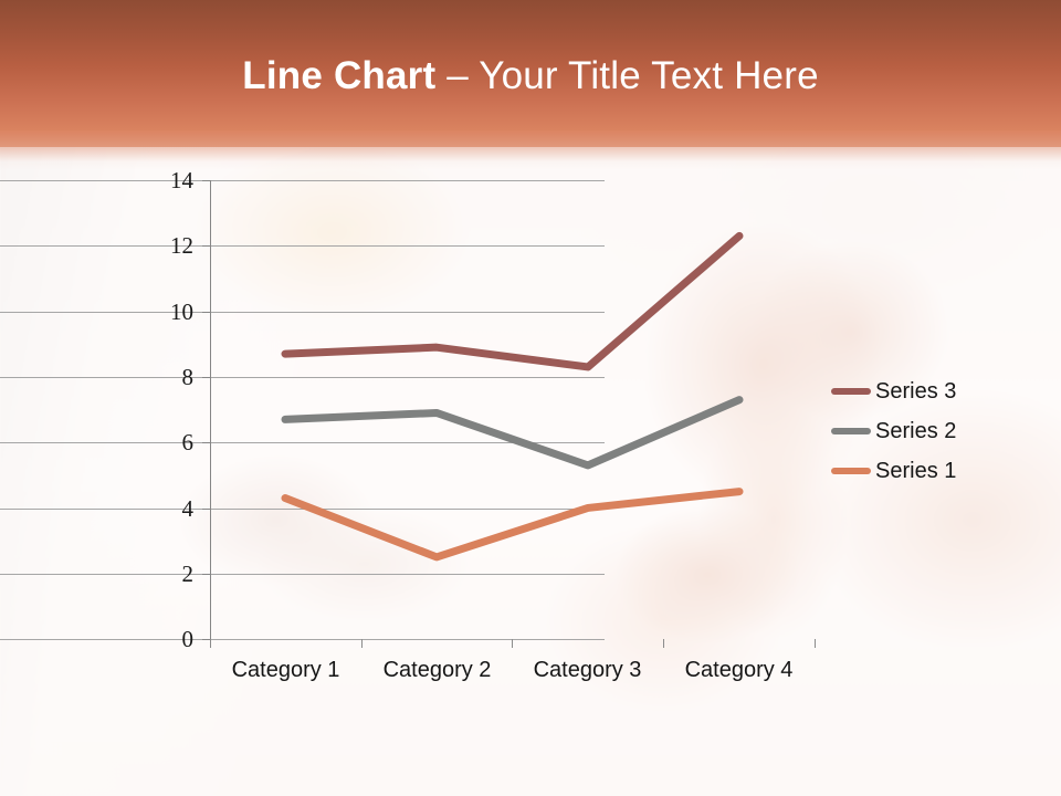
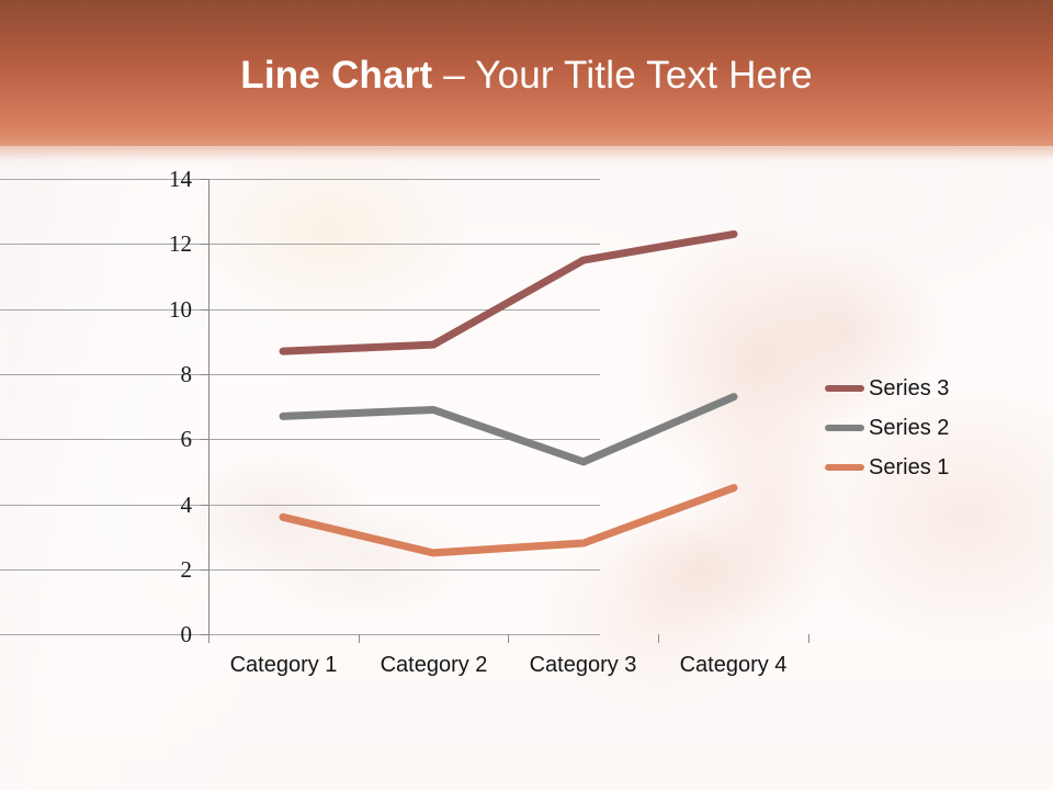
Series 1/Category 1: 4.3 -> 3.6
Series 3/Category 3: 8.3 -> 11.5
Series 1/Category 3: 4.0 -> 2.8
